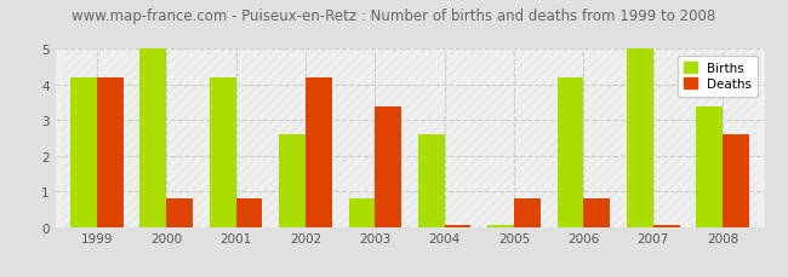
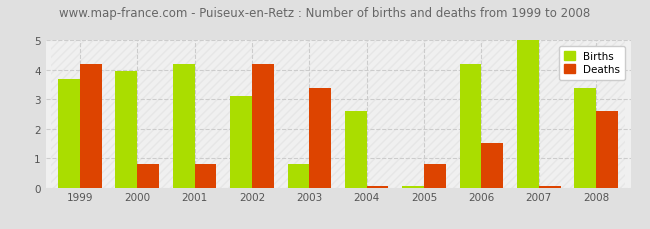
Births/1999: 4.20 -> 3.70
Births/2000: 5.00 -> 3.95
Births/2002: 2.60 -> 3.10
Deaths/2006: 0.80 -> 1.50
